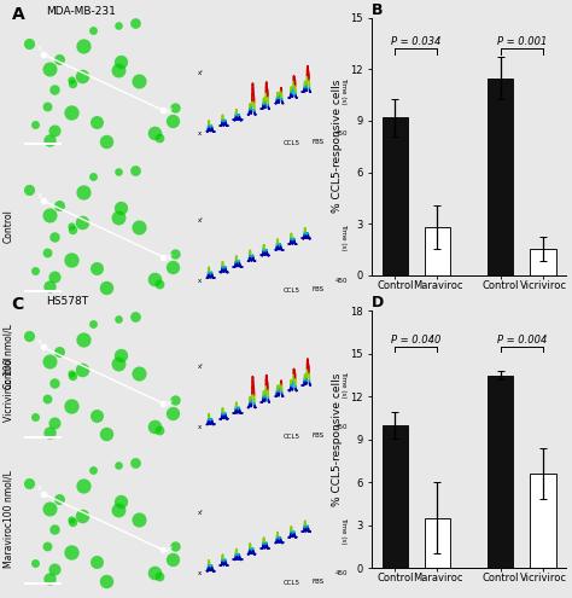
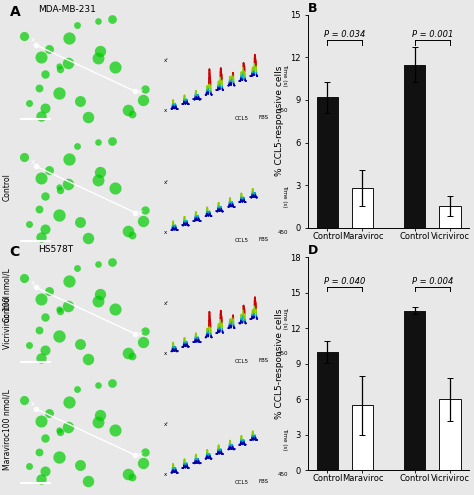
D/Maraviroc: 3.5 -> 5.5
D/Vicriviroc: 6.6 -> 6.0
